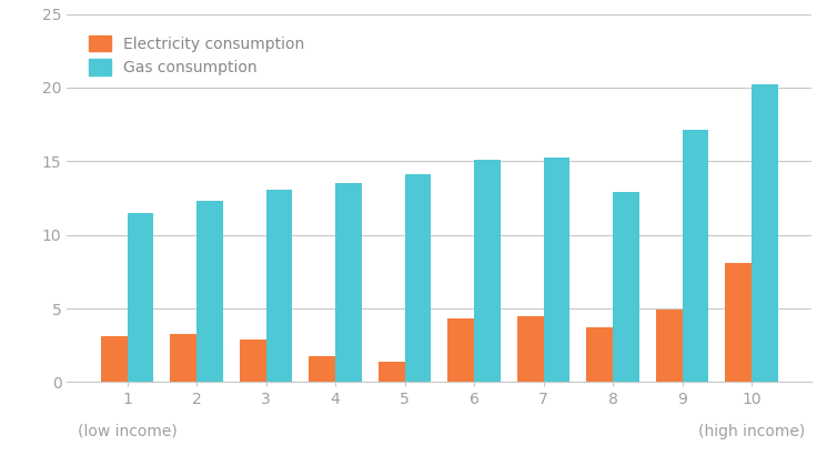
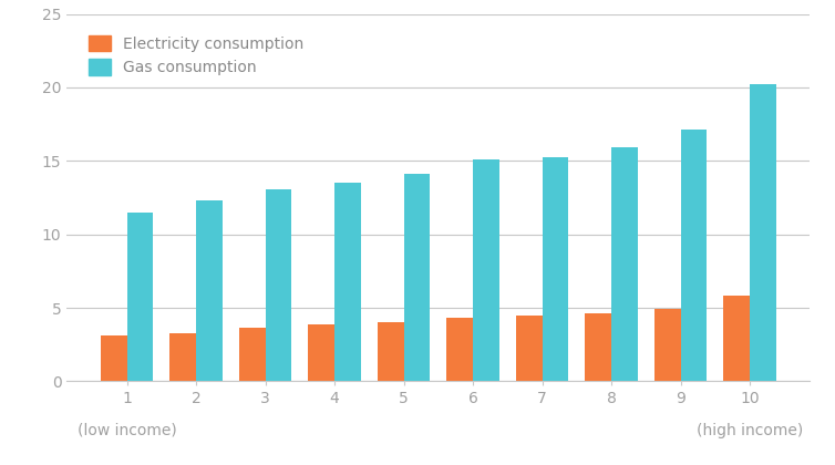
Electricity consumption/3: 2.9 -> 3.6
Electricity consumption/4: 1.8 -> 3.9
Electricity consumption/5: 1.4 -> 4.0
Electricity consumption/8: 3.7 -> 4.7
Gas consumption/8: 12.9 -> 15.9
Electricity consumption/10: 8.1 -> 5.8
